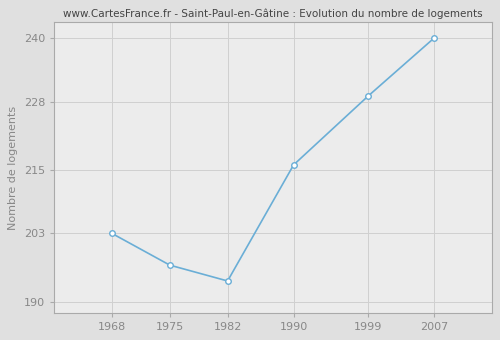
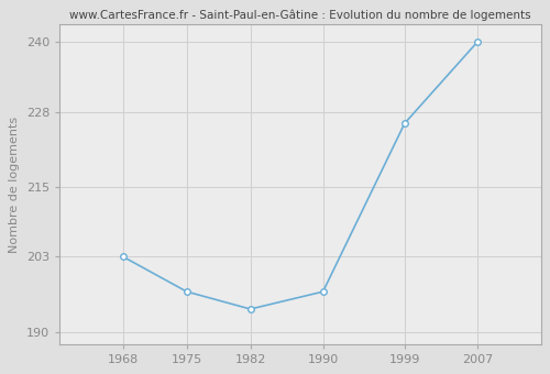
1990: 216 -> 197
1999: 229 -> 226
